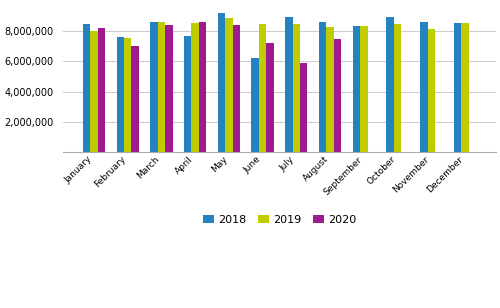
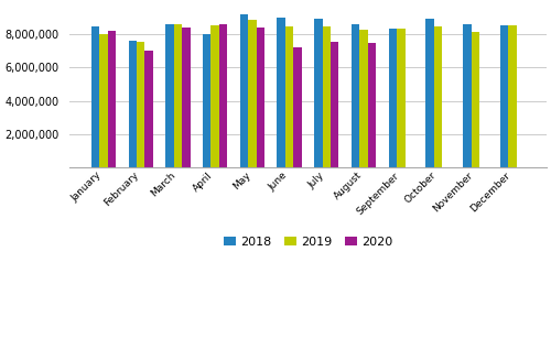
2018/April: 7,700,000 -> 8,000,000
2018/June: 6,200,000 -> 9,000,000
2020/July: 5,900,000 -> 7,600,000
